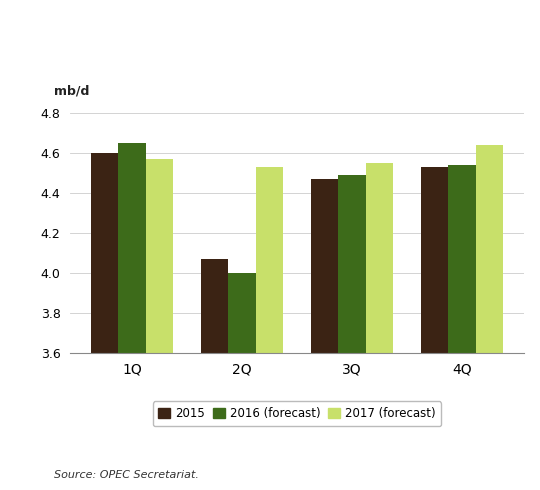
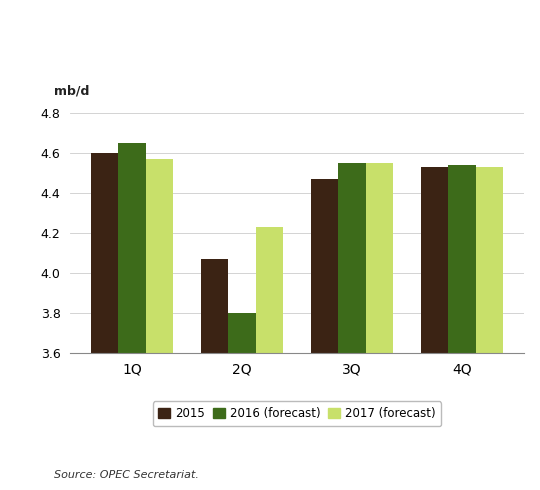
2016 (forecast)/2Q: 4.00 -> 3.80
2017 (forecast)/2Q: 4.53 -> 4.23
2016 (forecast)/3Q: 4.49 -> 4.55
2017 (forecast)/4Q: 4.64 -> 4.53
